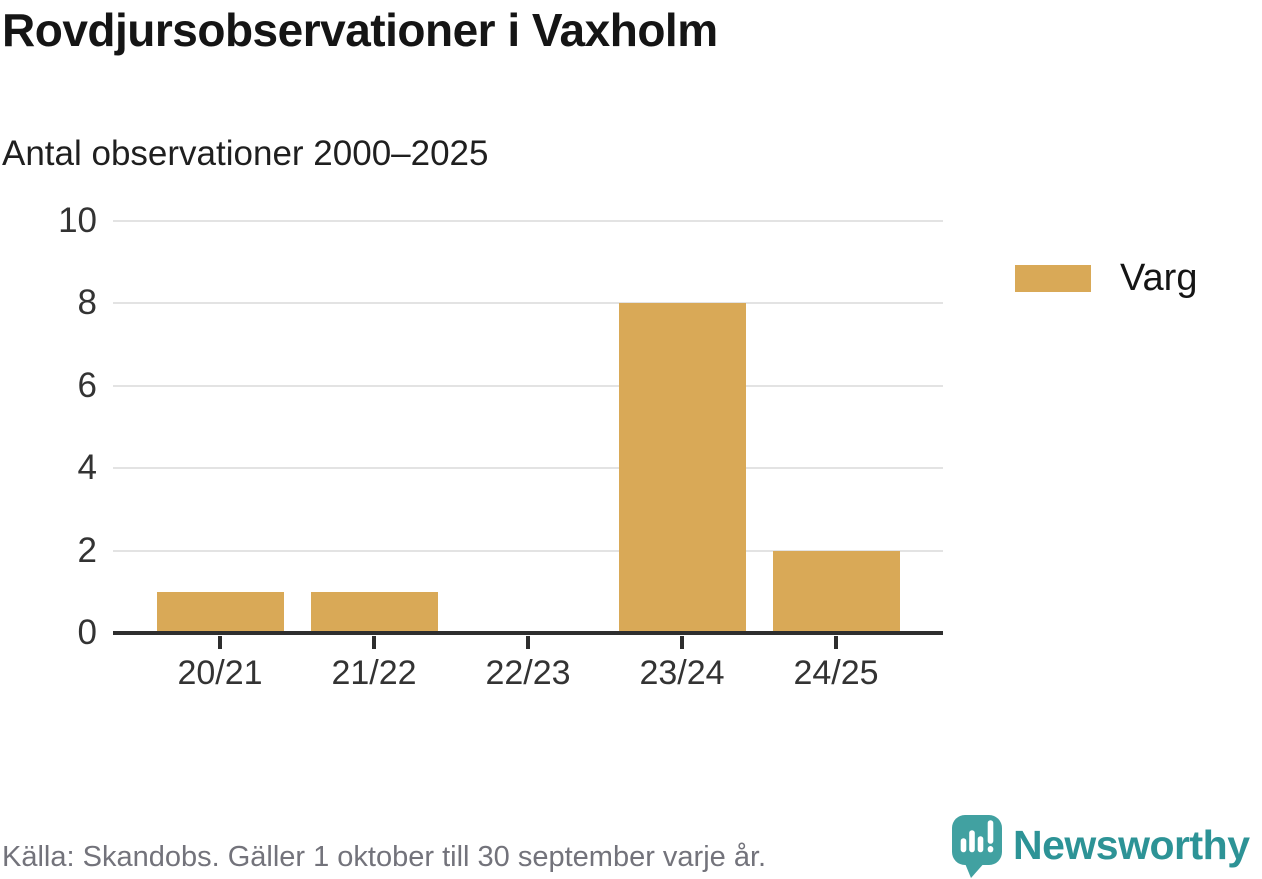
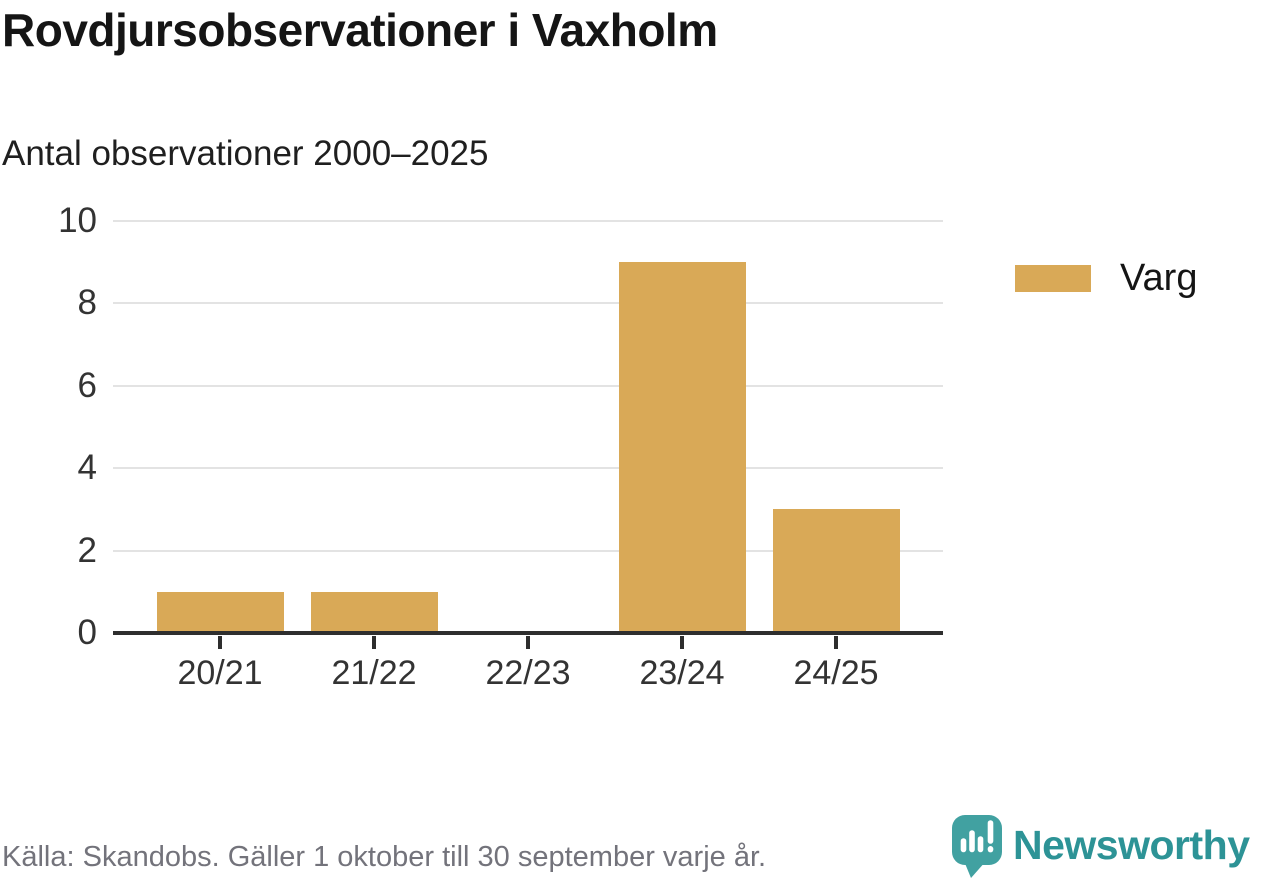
23/24: 8 -> 9
24/25: 2 -> 3
